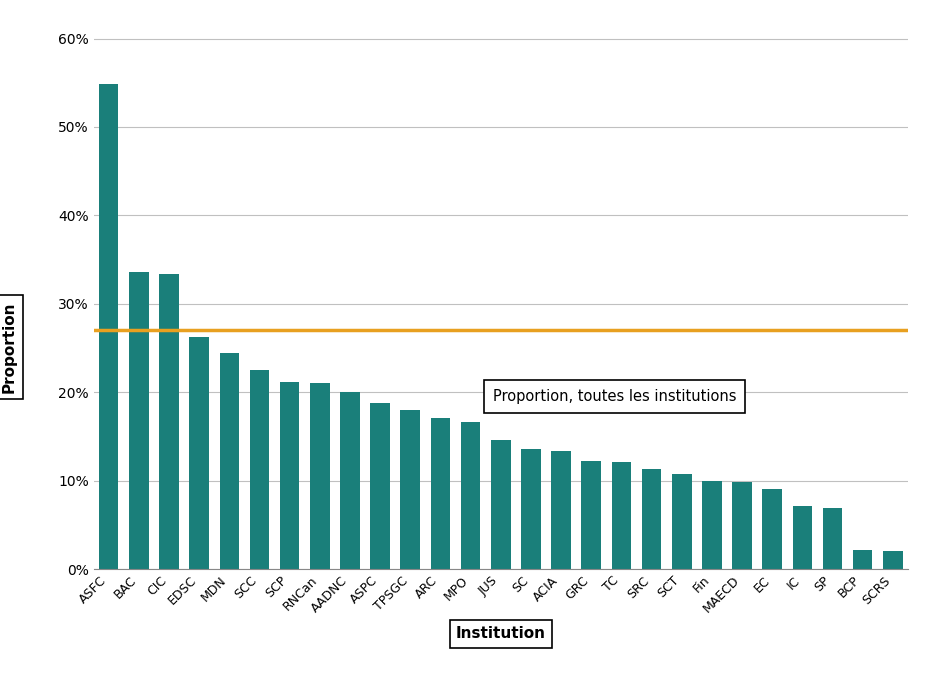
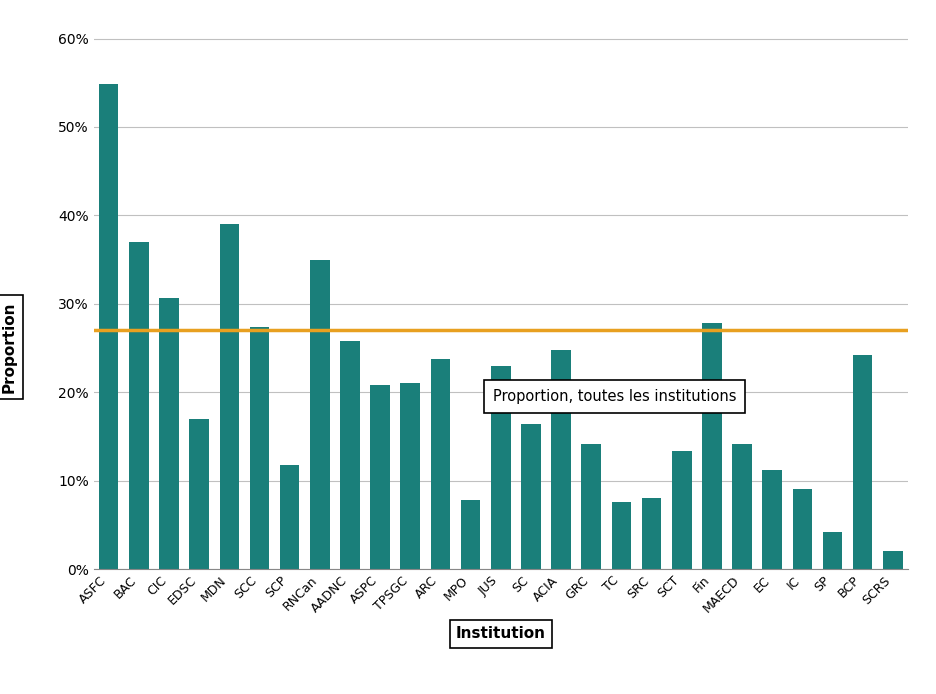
BAC: 33.6% -> 37.0%
CIC: 33.4% -> 30.6%
EDSC: 26.2% -> 17.0%
MDN: 24.4% -> 39.0%
SCC: 22.5% -> 27.4%
SCP: 21.2% -> 11.8%
RNCan: 21.0% -> 35.0%
AADNC: 20.0% -> 25.8%
ASPC: 18.8% -> 20.8%
TPSGC: 18.0% -> 21.0%
ARC: 17.1% -> 23.8%
MPO: 16.6% -> 7.8%
JUS: 14.6% -> 23.0%
SC: 13.6% -> 16.4%
ACIA: 13.3% -> 24.8%
GRC: 12.2% -> 14.2%
TC: 12.1% -> 7.6%
SRC: 11.3% -> 8.0%
SCT: 10.8% -> 13.4%
Fin: 10.0% -> 27.8%
MAECD: 9.9% -> 14.2%
EC: 9.1% -> 11.2%
IC: 7.1% -> 9.0%
SP: 6.9% -> 4.2%
BCP: 2.2% -> 24.2%
